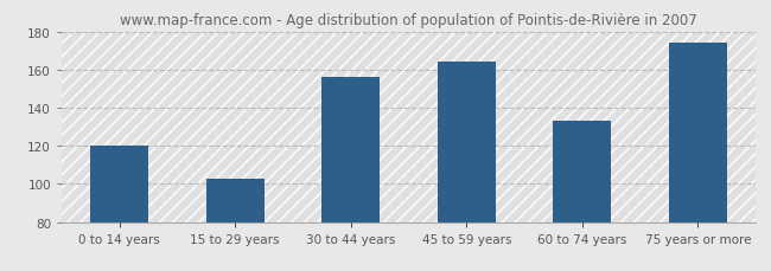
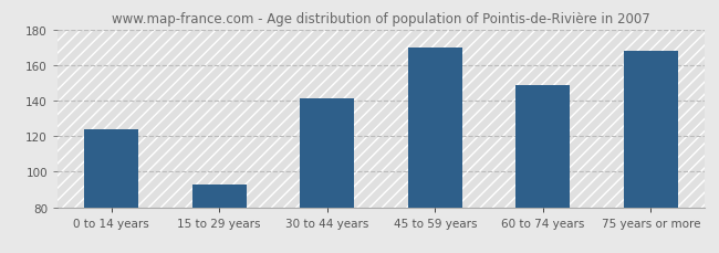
0 to 14 years: 120 -> 124
15 to 29 years: 103 -> 93
30 to 44 years: 156 -> 141
45 to 59 years: 164 -> 170
60 to 74 years: 133 -> 149
75 years or more: 174 -> 168
